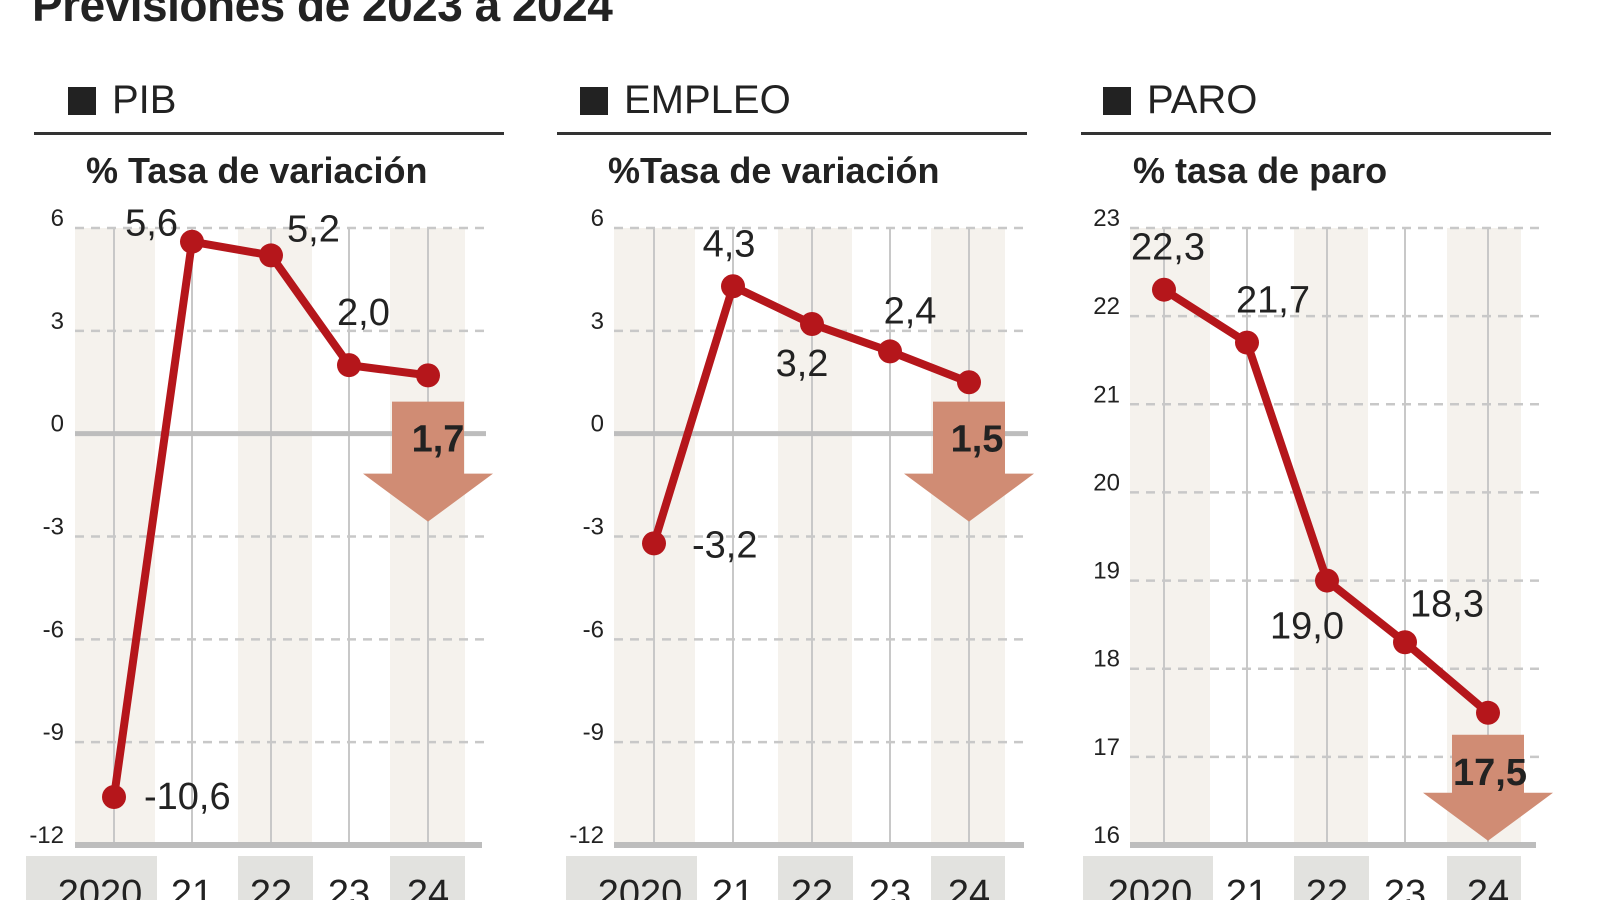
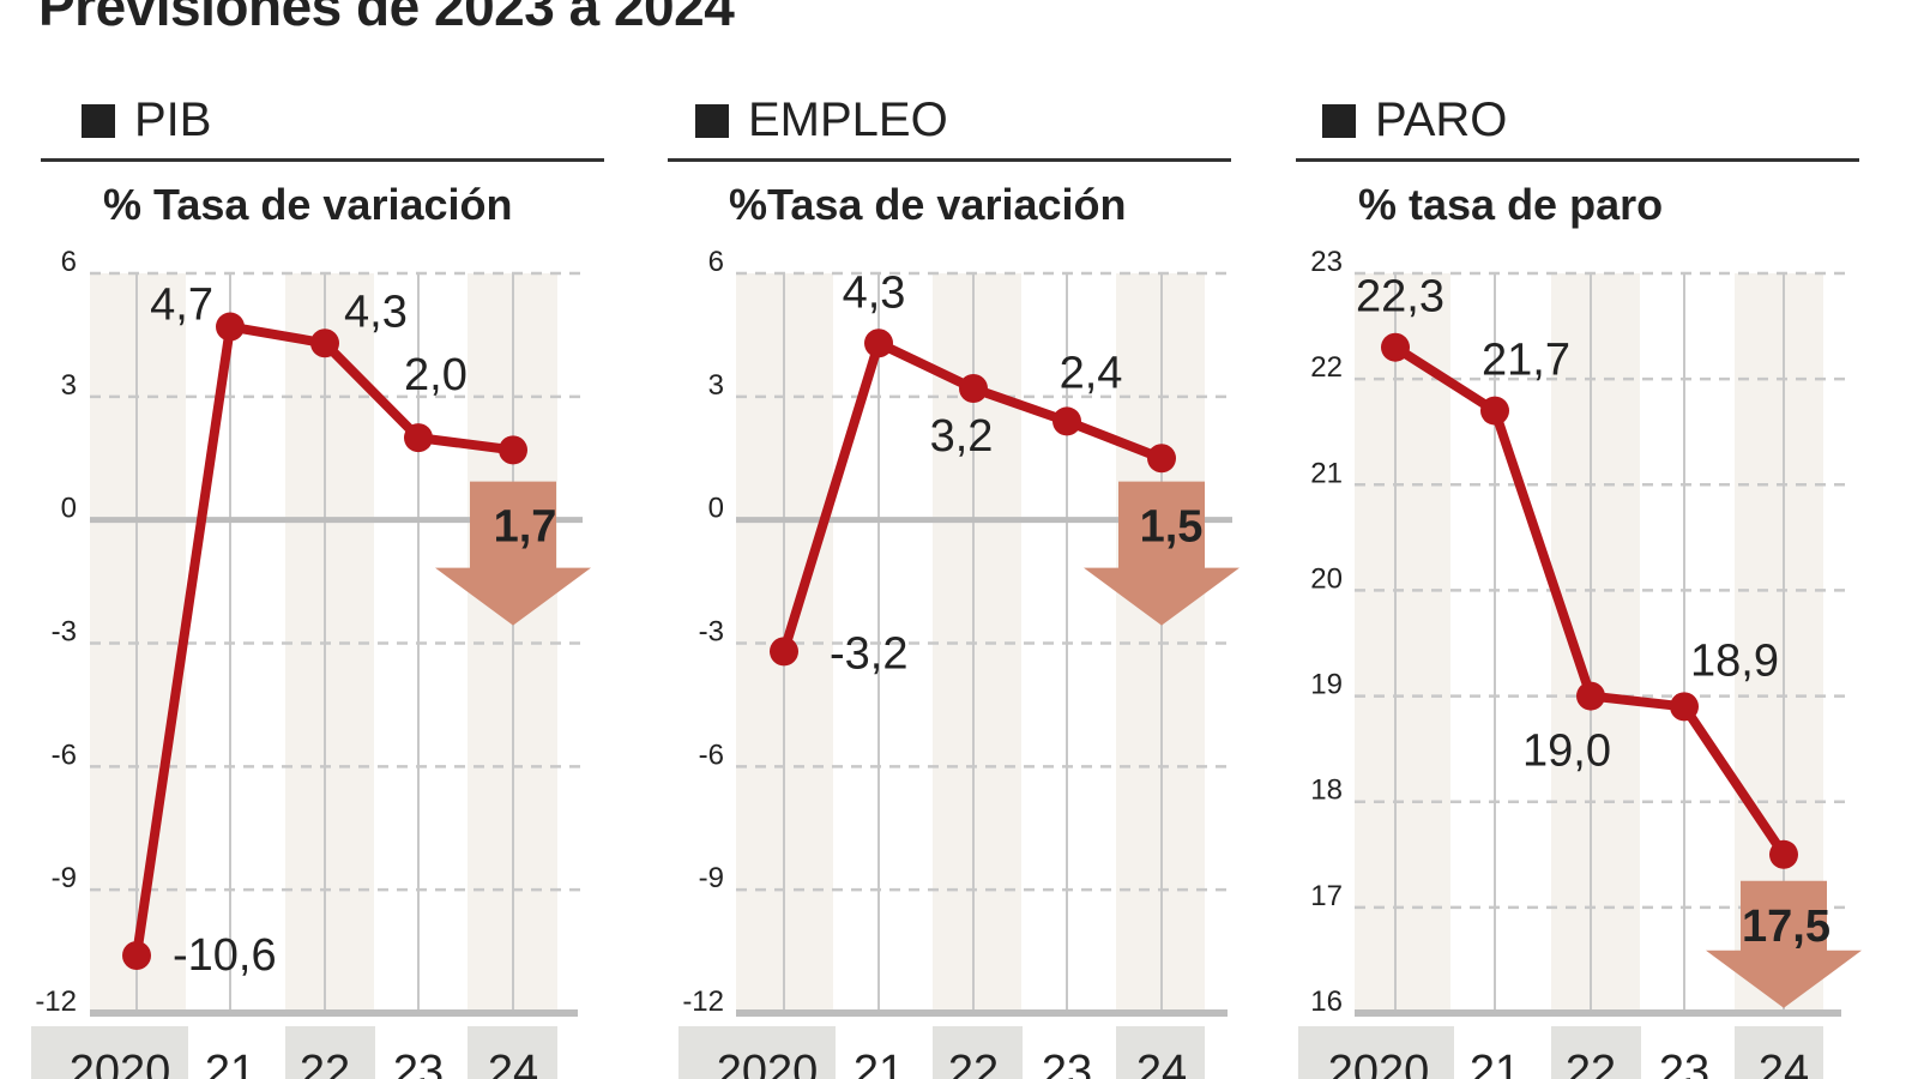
PIB/21: 5,6 -> 4,7
PIB/22: 5,2 -> 4,3
PARO/23: 18,3 -> 18,9
